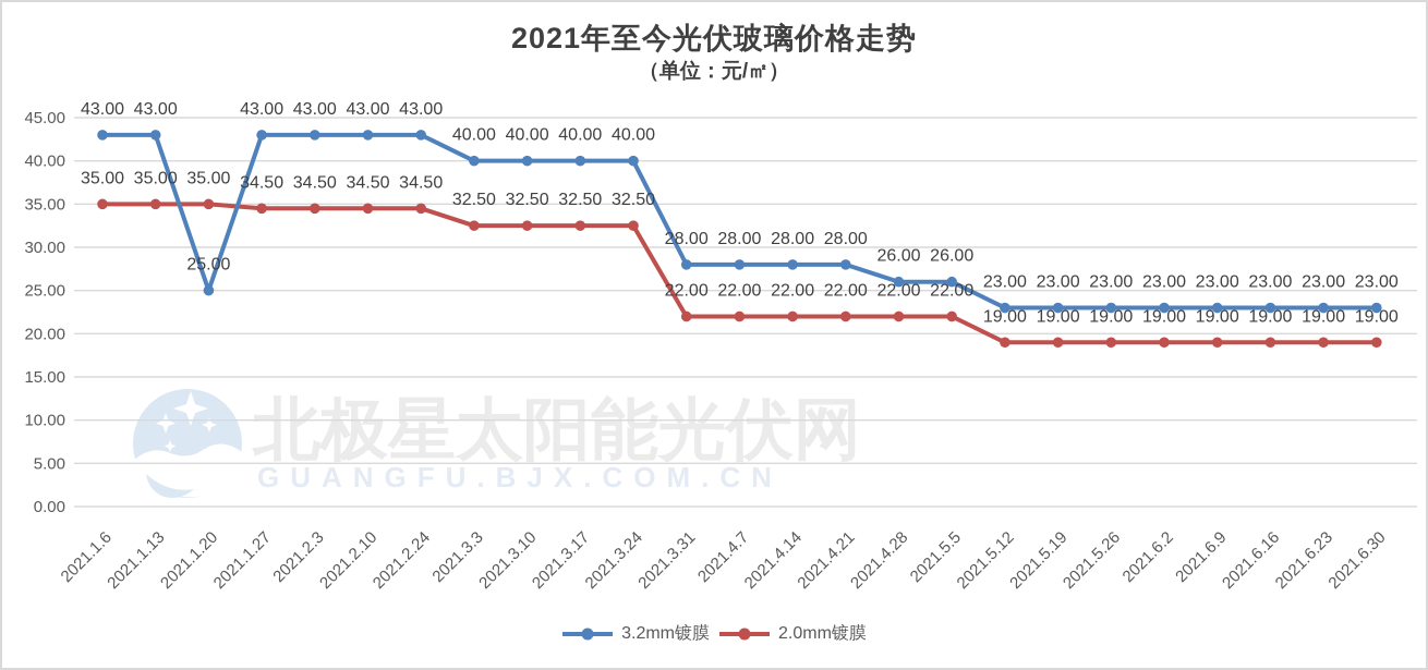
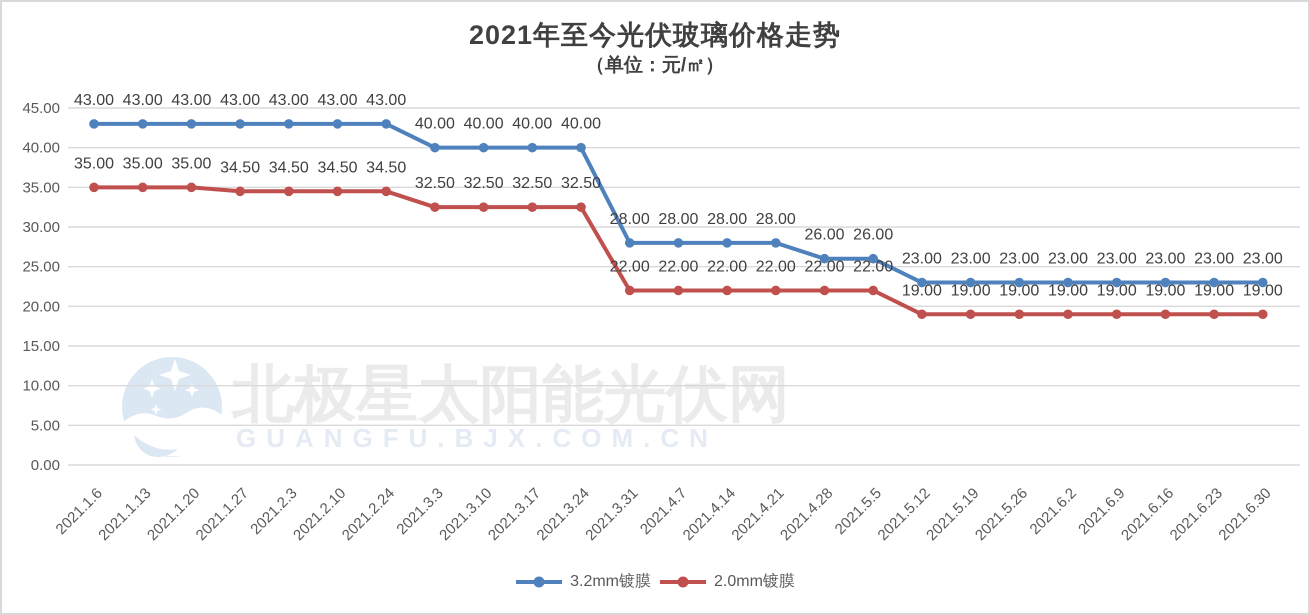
3.2mm镀膜/2021.1.20: 25.00 -> 43.00
